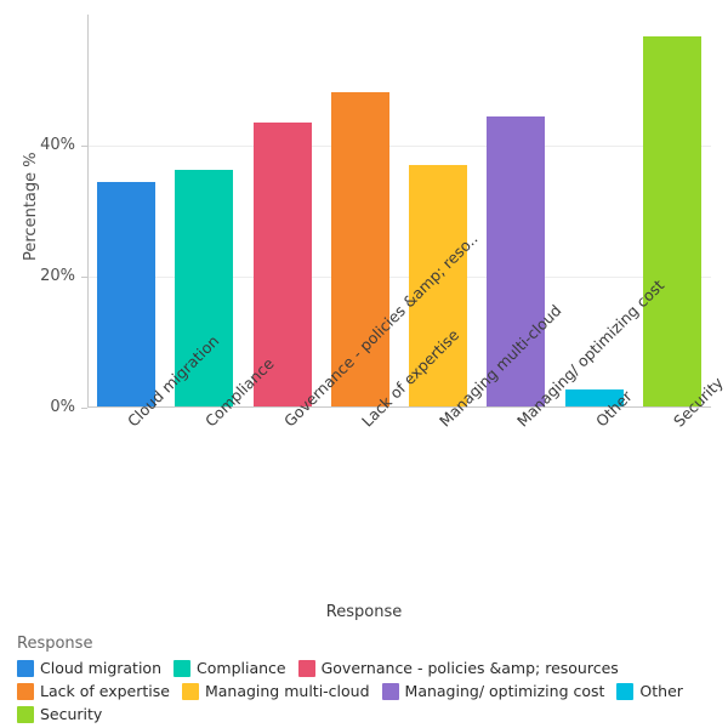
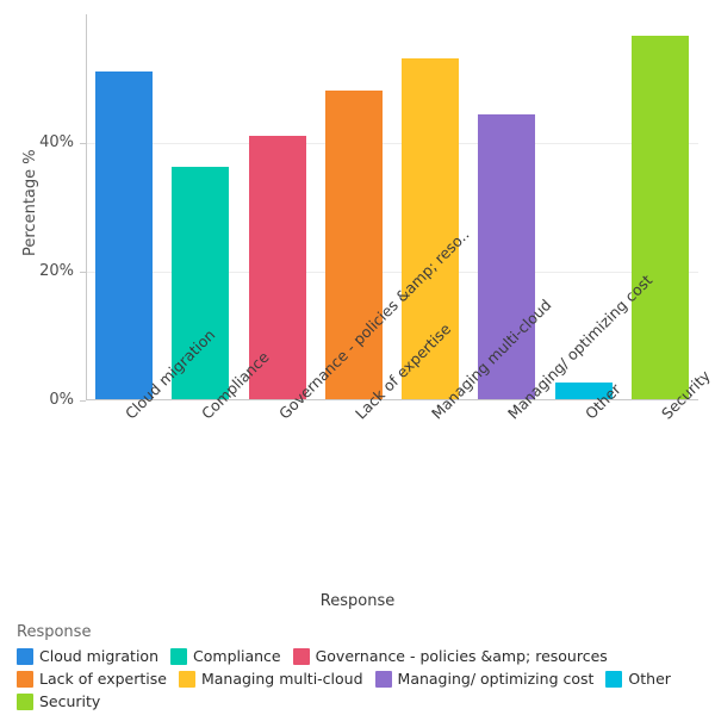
Cloud migration: 34% -> 51%
Governance - policies &amp; reso..: 43% -> 41%
Managing multi-cloud: 37% -> 53%
